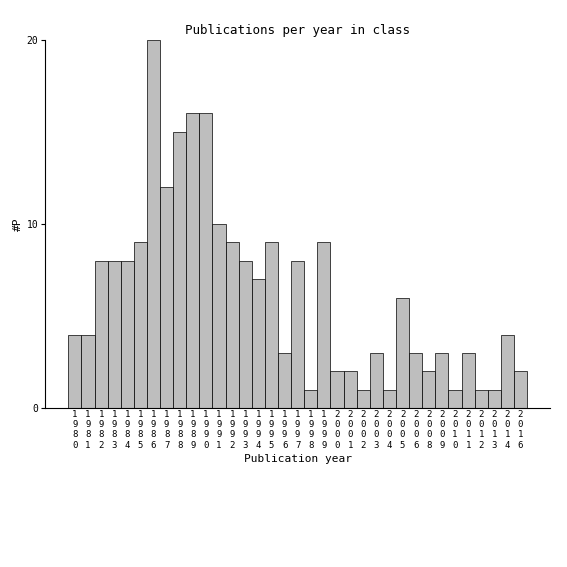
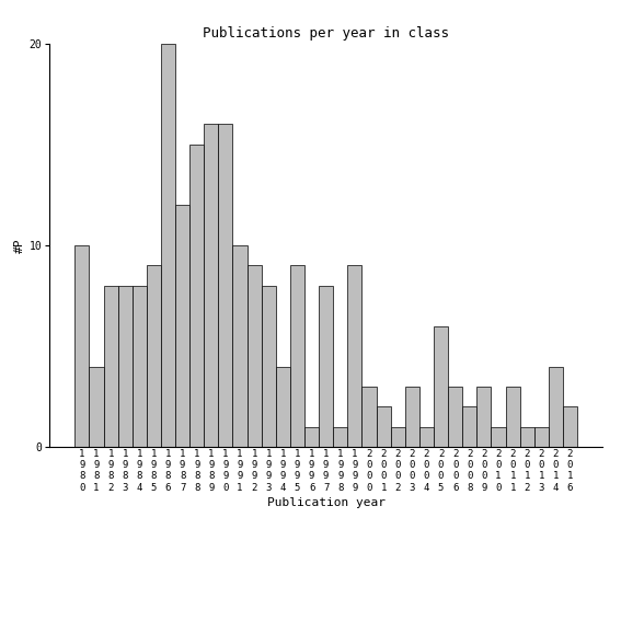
1 9 8 0: 4 -> 10
1 9 9 4: 7 -> 4
1 9 9 6: 3 -> 1
2 0 0 0: 2 -> 3
